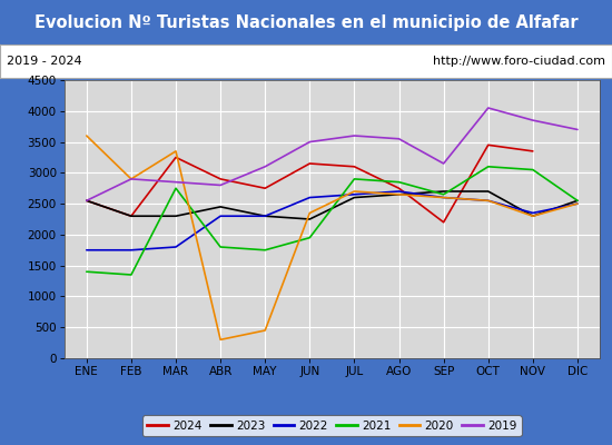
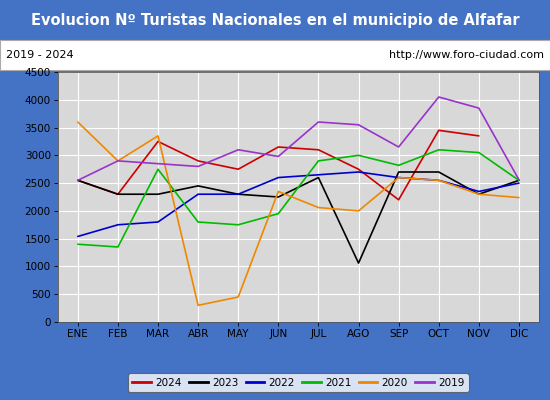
2022/ENE: 1750 -> 1540
2019/JUN: 3500 -> 2980
2020/JUL: 2700 -> 2060
2023/AGO: 2650 -> 1060
2021/AGO: 2850 -> 3000
2020/AGO: 2650 -> 2000
2021/SEP: 2650 -> 2820
2020/DIC: 2500 -> 2240
2019/DIC: 3700 -> 2560
